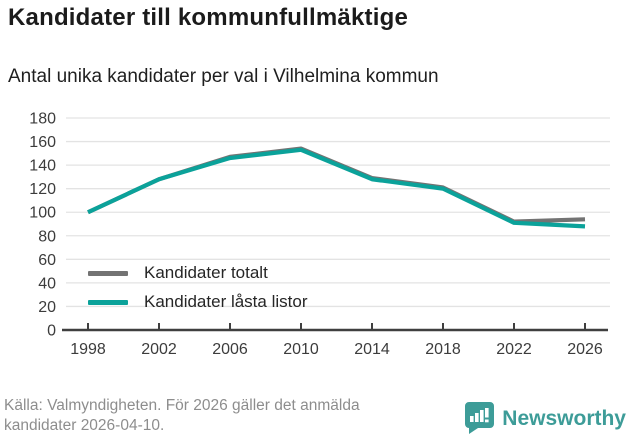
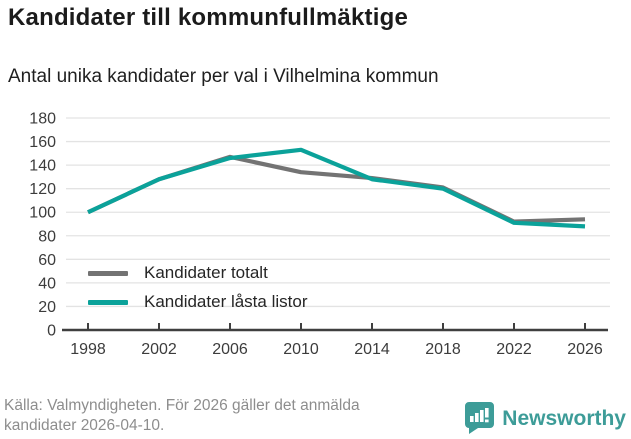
Kandidater totalt/2010: 154 -> 134
